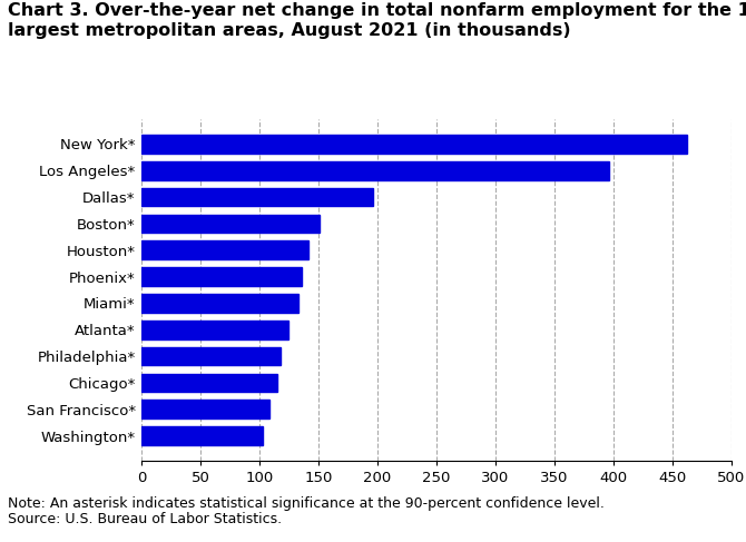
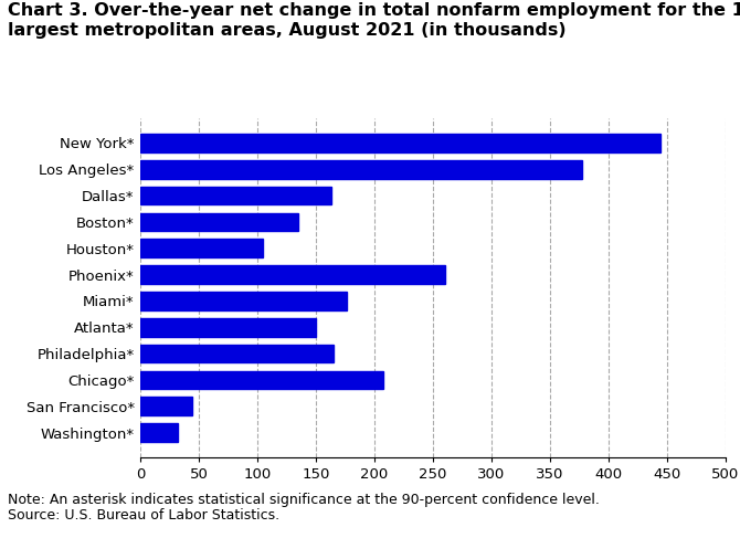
New York*: 463 -> 445
Los Angeles*: 396 -> 378
Dallas*: 196 -> 163
Boston*: 151 -> 135
Houston*: 141 -> 105
Phoenix*: 136 -> 260
Miami*: 133 -> 176
Atlanta*: 124 -> 150
Philadelphia*: 118 -> 165
Chicago*: 115 -> 208
San Francisco*: 108 -> 44
Washington*: 103 -> 32
